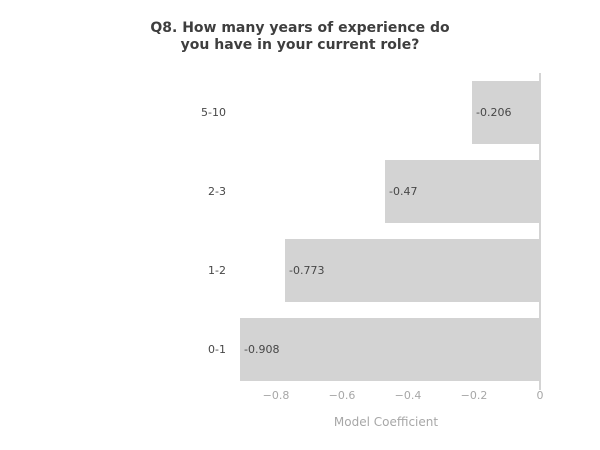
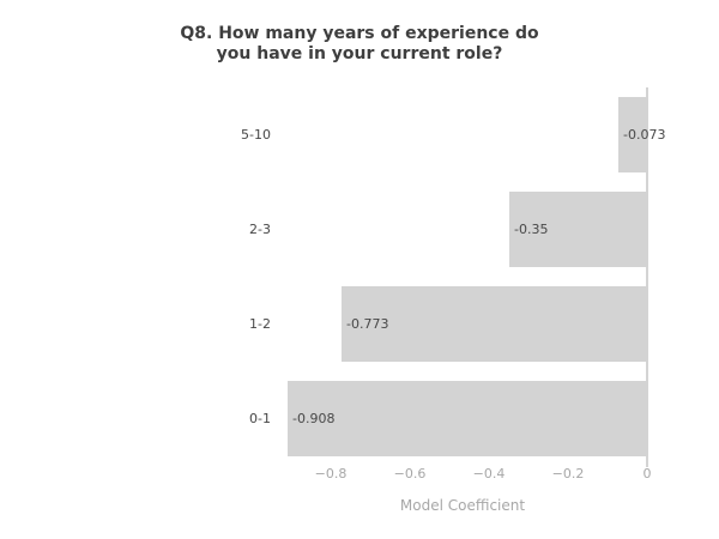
5-10: -0.206 -> -0.073
2-3: -0.47 -> -0.35
